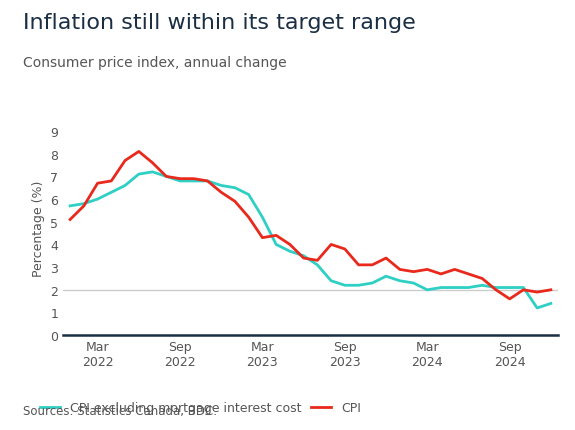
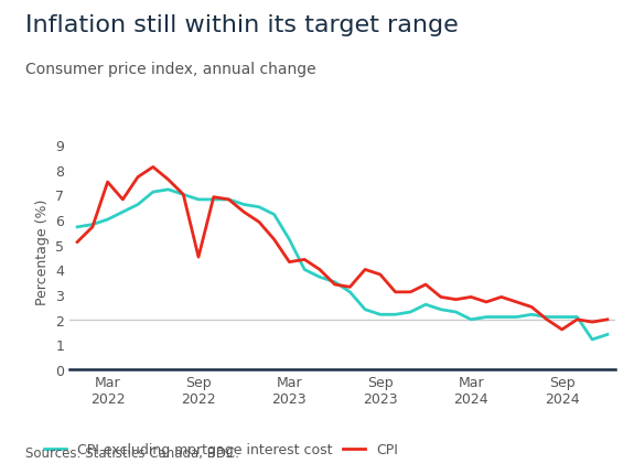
CPI/Mar 2022: 6.7 -> 7.5
CPI/Sep 2022: 6.9 -> 4.5
